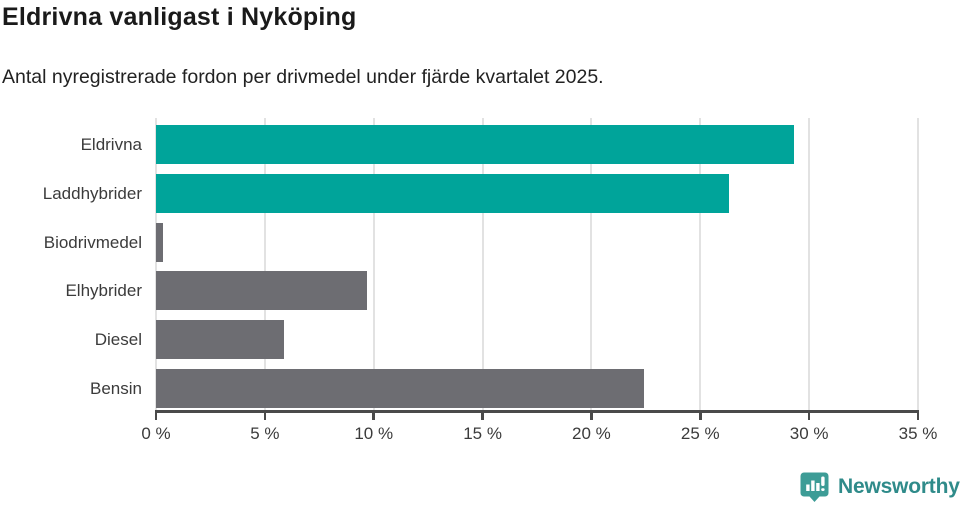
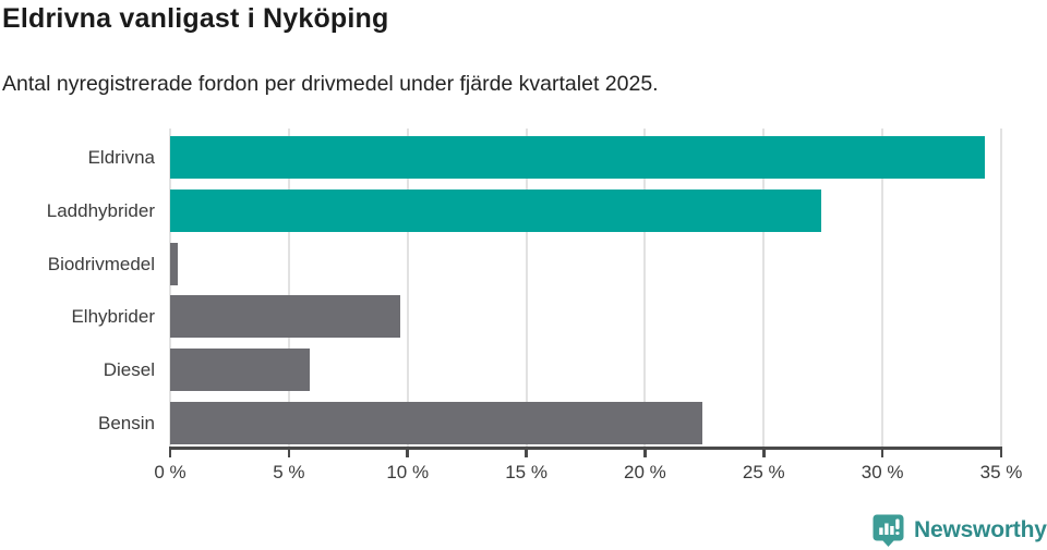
Eldrivna: 29.3% -> 34.3%
Laddhybrider: 26.3% -> 27.4%
